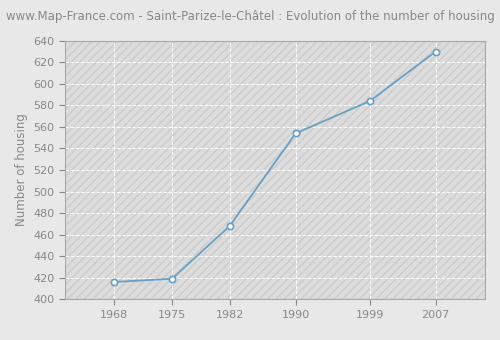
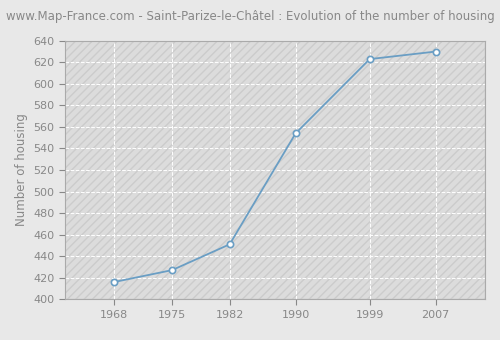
1975: 419 -> 427
1982: 468 -> 451
1999: 584 -> 623
